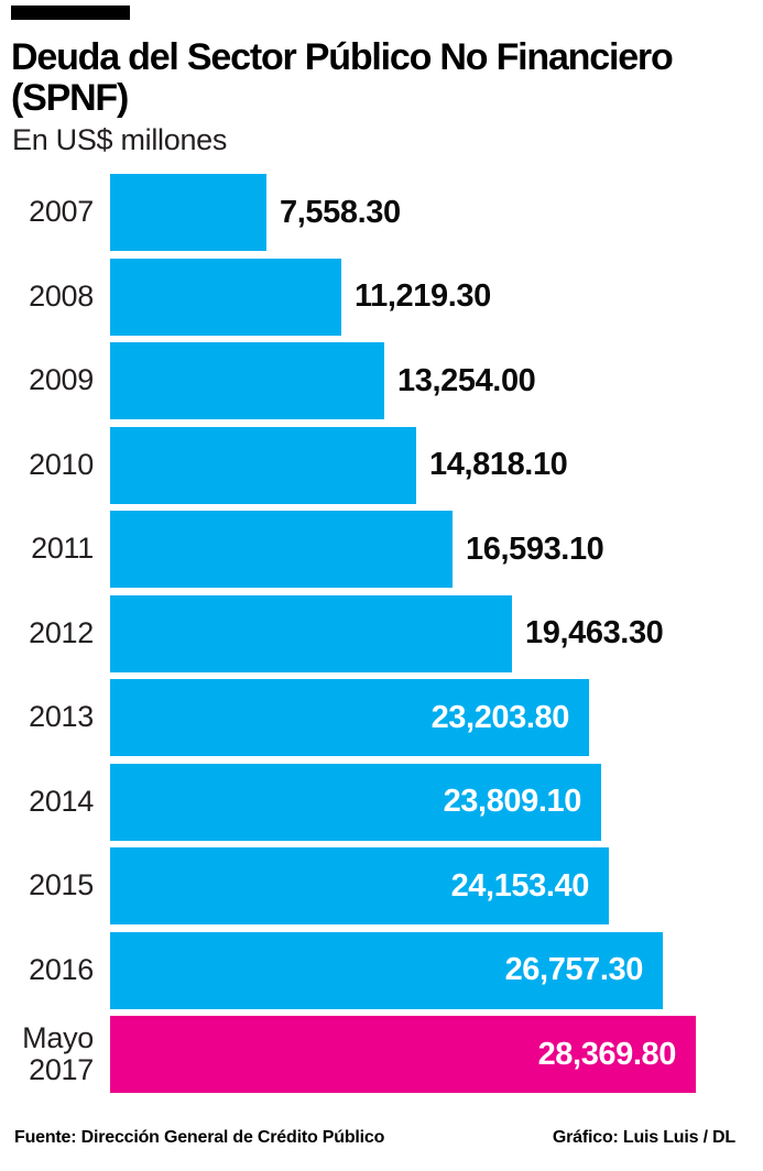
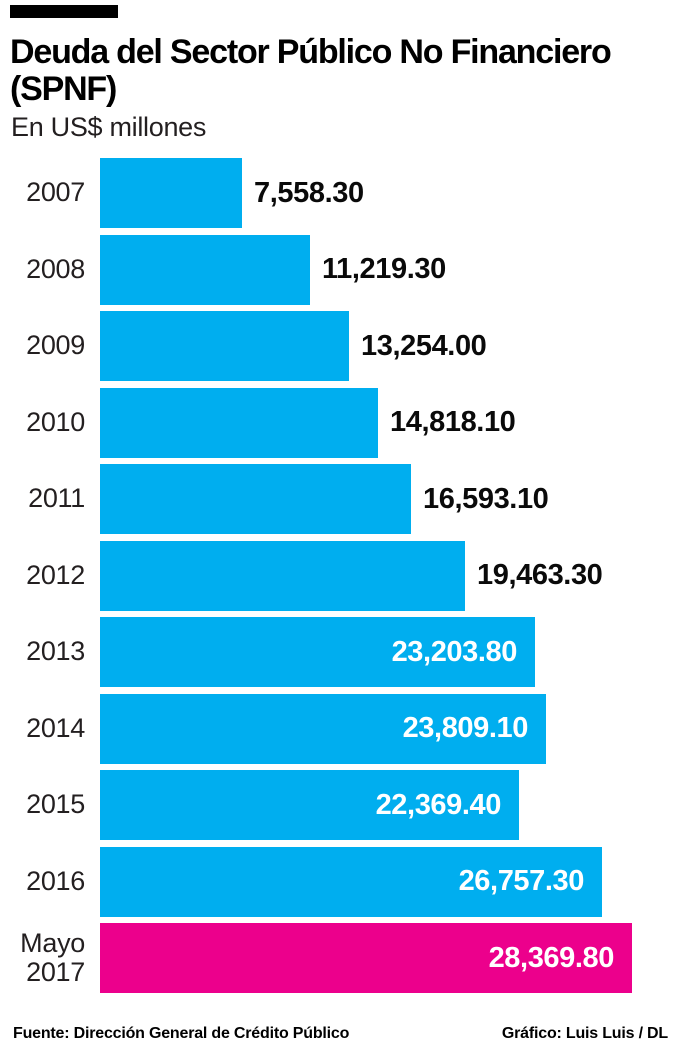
2015: 24,153.40 -> 22,369.40
